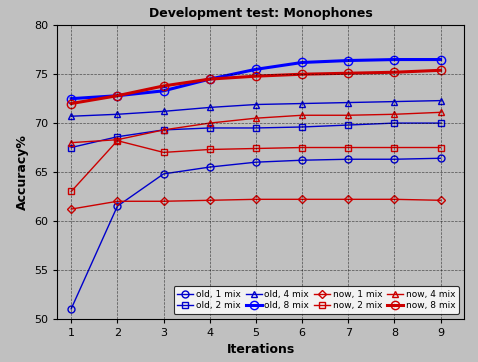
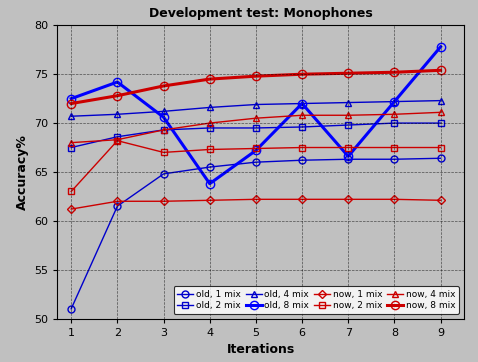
old, 8 mix/2: 72.8 -> 74.2
old, 8 mix/3: 73.3 -> 70.6
old, 8 mix/4: 74.5 -> 63.8
old, 8 mix/5: 75.5 -> 67.2
old, 8 mix/6: 76.2 -> 72.0
old, 8 mix/7: 76.4 -> 66.6
old, 8 mix/8: 76.5 -> 72.2
old, 8 mix/9: 76.5 -> 77.8
